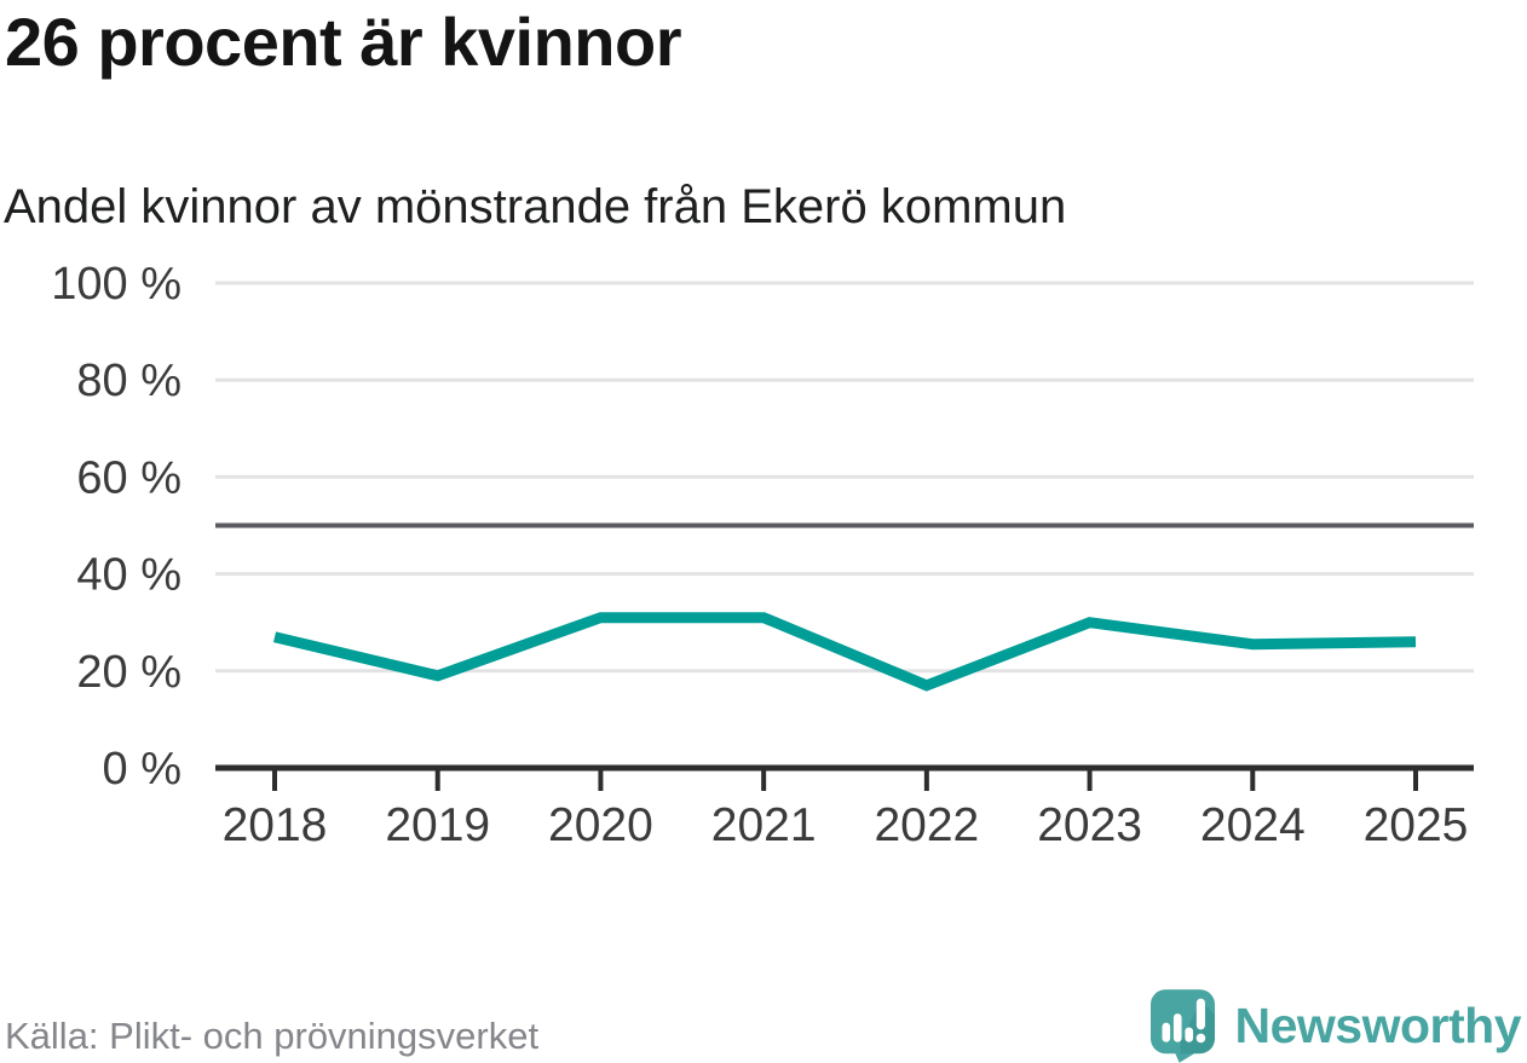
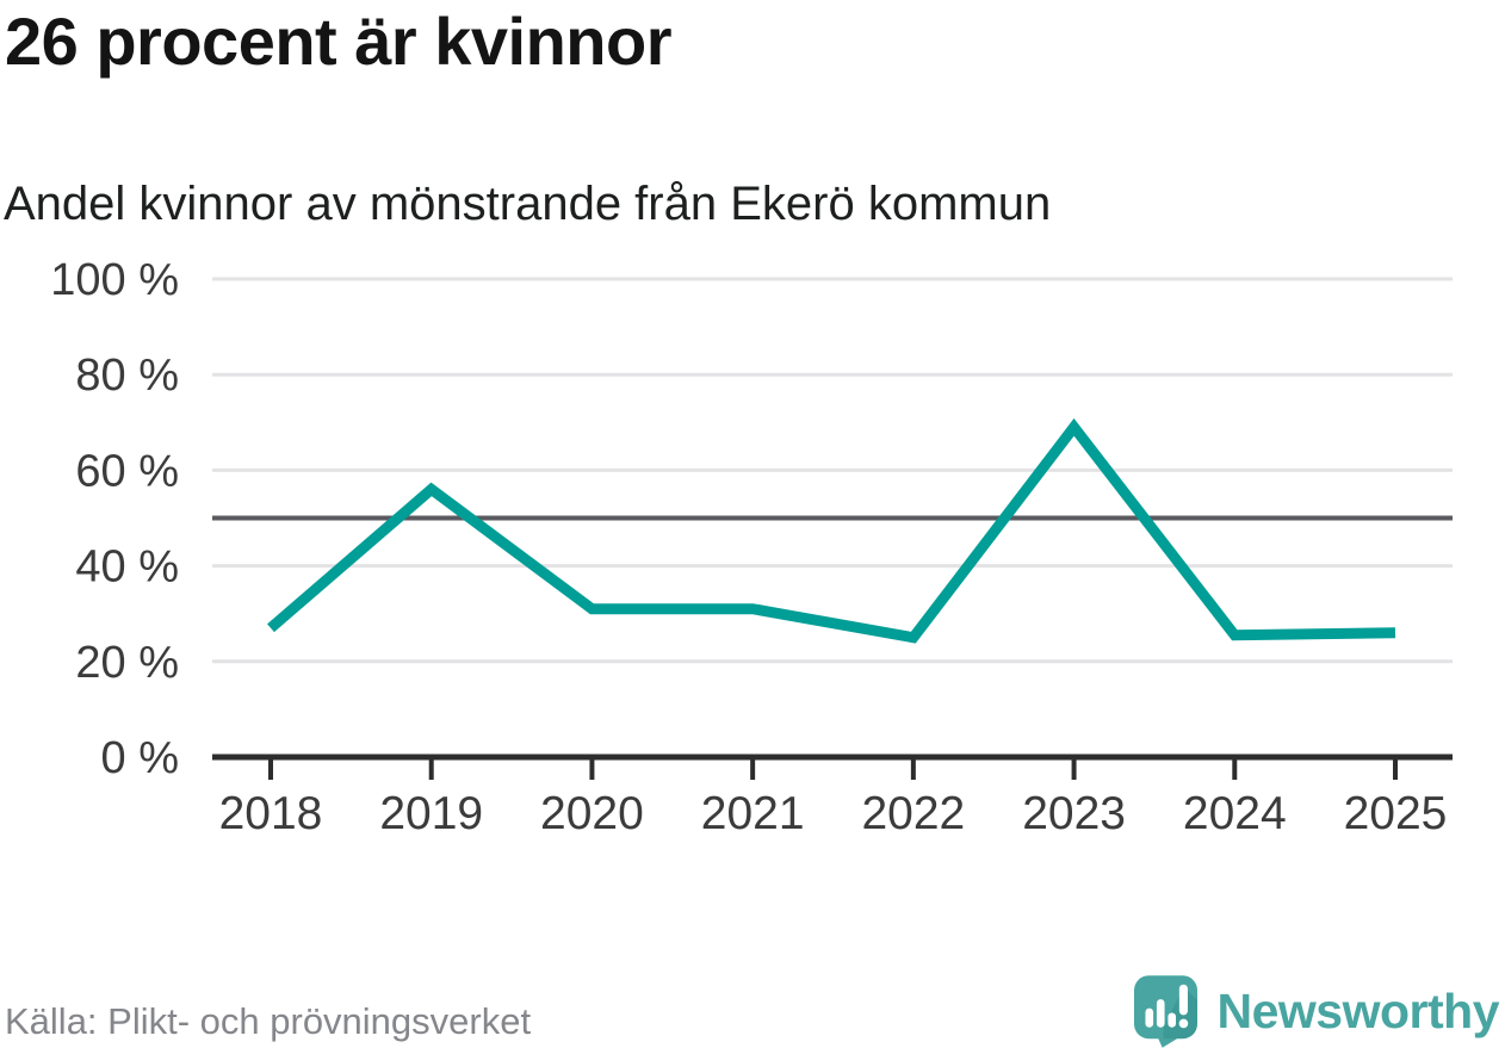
2019: 19% -> 56%
2022: 17% -> 25%
2023: 30% -> 69%
